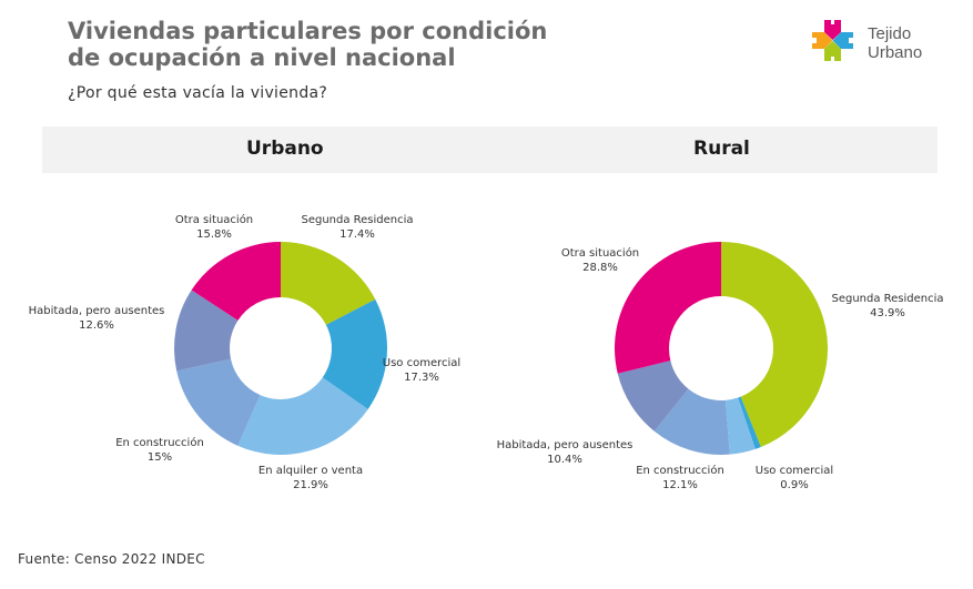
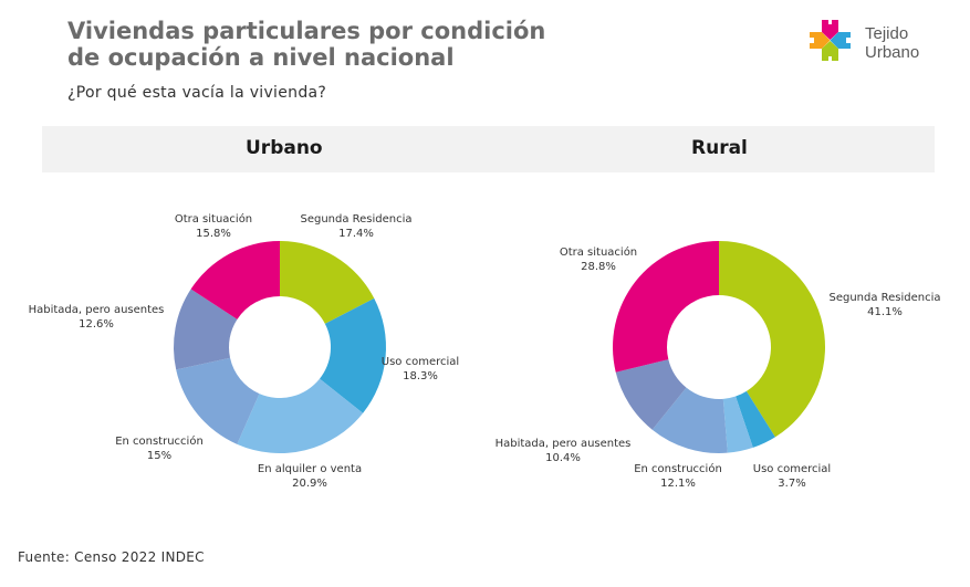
Urbano/Uso comercial: 17.3% -> 18.3%
Urbano/En alquiler o venta: 21.9% -> 20.9%
Rural/Segunda Residencia: 43.9% -> 41.1%
Rural/Uso comercial: 0.9% -> 3.7%
